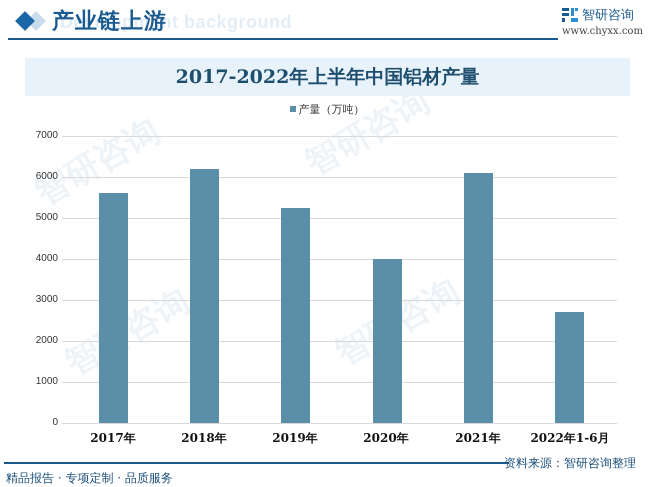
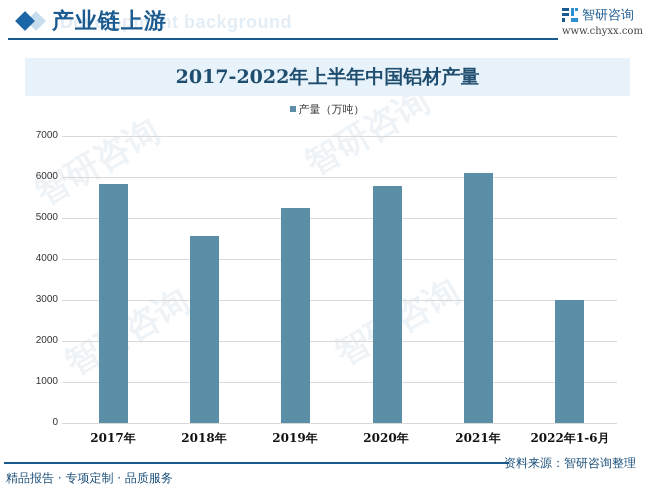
2017年: 5600 -> 5800
2018年: 6200 -> 4600
2020年: 4000 -> 5800
2022年1-6月: 2700 -> 3000
